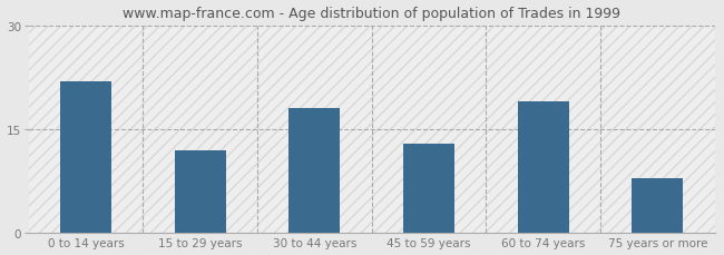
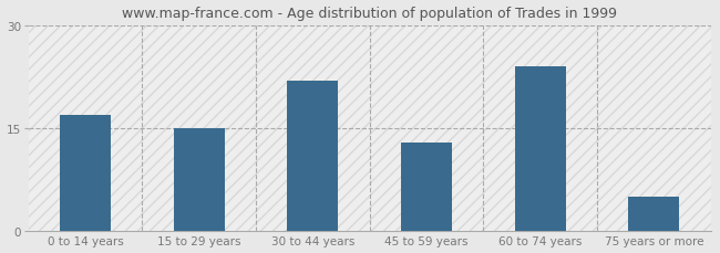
0 to 14 years: 22 -> 17
15 to 29 years: 12 -> 15
30 to 44 years: 18 -> 22
60 to 74 years: 19 -> 24
75 years or more: 8 -> 5
